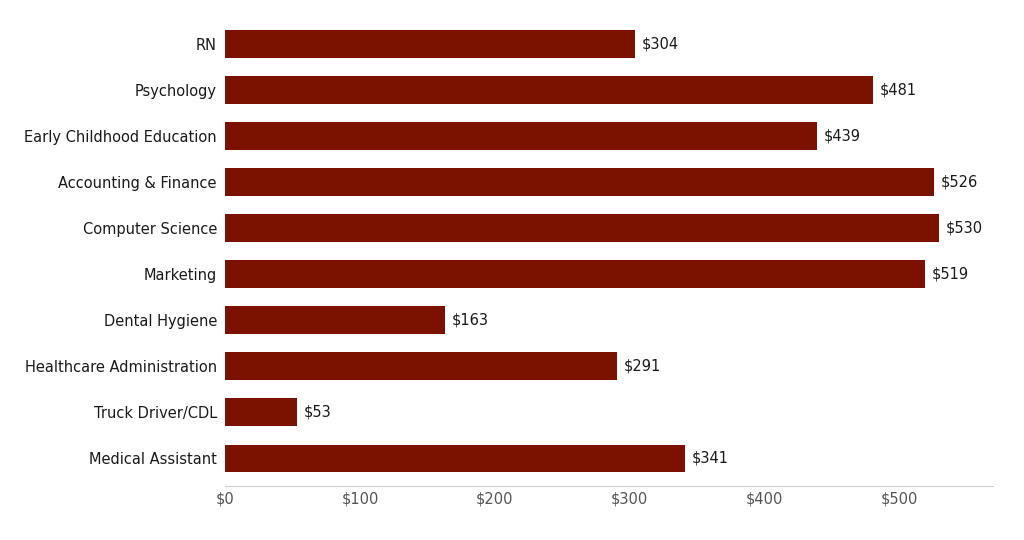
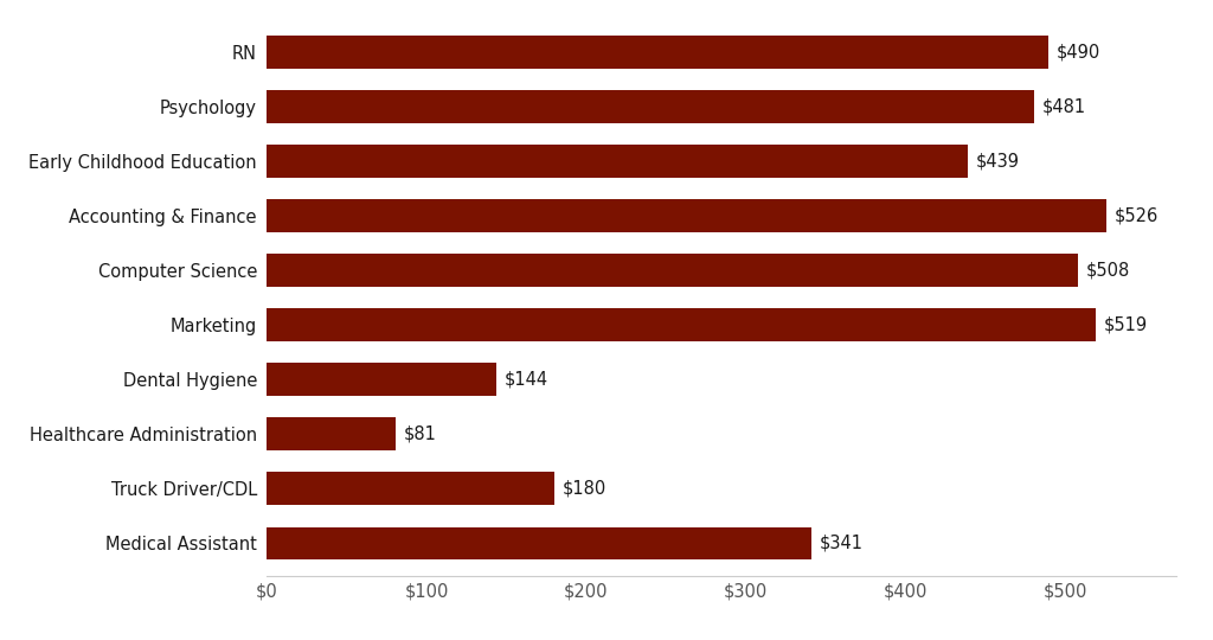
RN: $304 -> $490
Computer Science: $530 -> $508
Dental Hygiene: $163 -> $144
Healthcare Administration: $291 -> $81
Truck Driver/CDL: $53 -> $180
